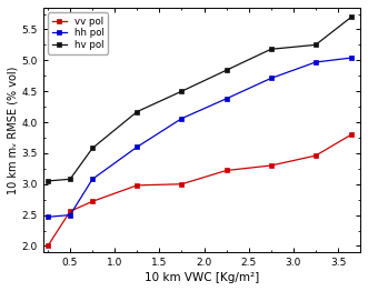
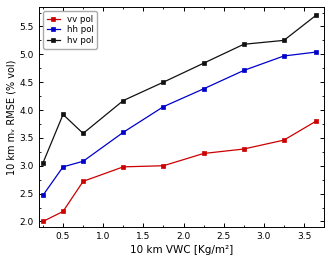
vv pol/0.5: 2.56 -> 2.18
hh pol/0.5: 2.50 -> 2.98
hv pol/0.5: 3.08 -> 3.92
